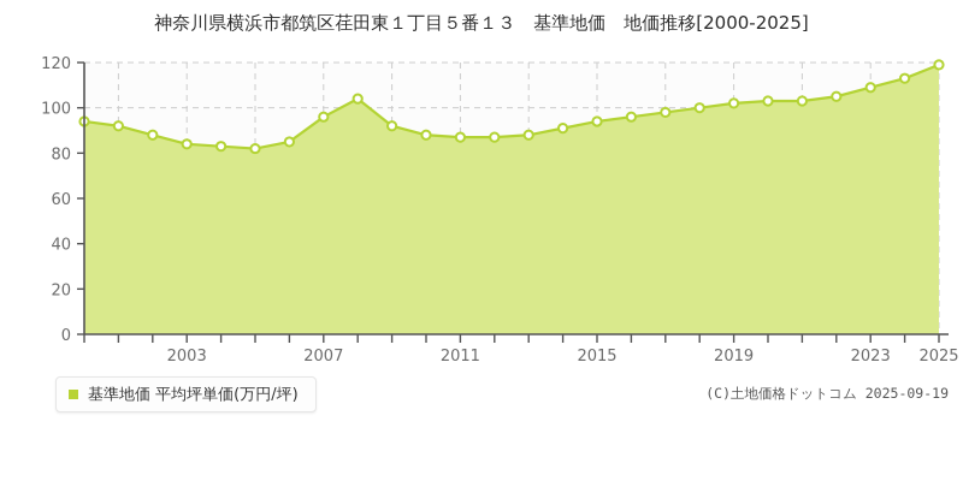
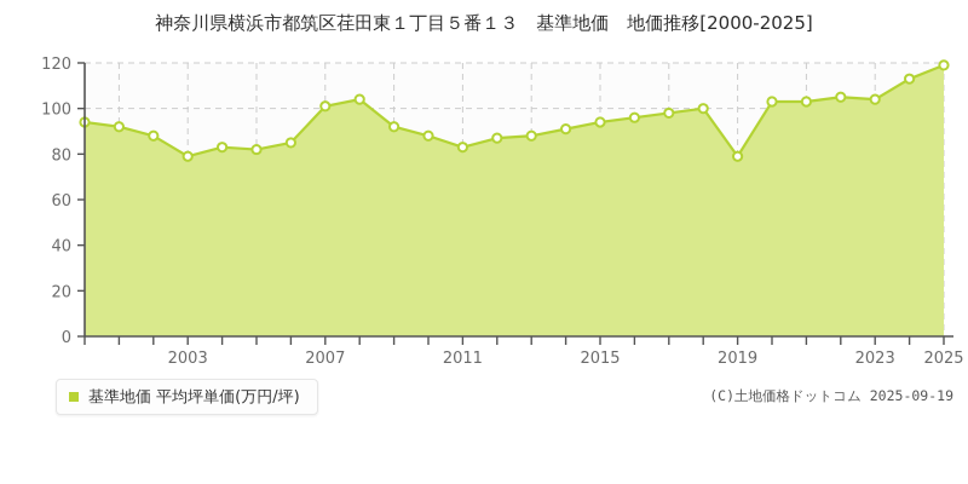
2003: 84 -> 79
2007: 96 -> 101
2011: 87 -> 83
2019: 102 -> 79
2023: 109 -> 104
